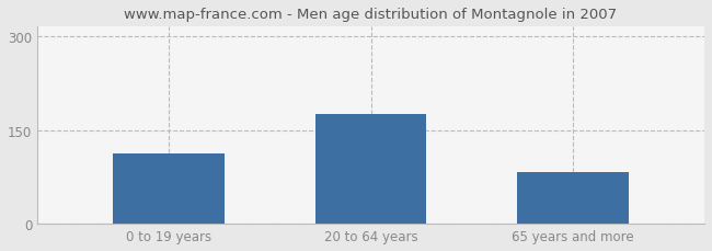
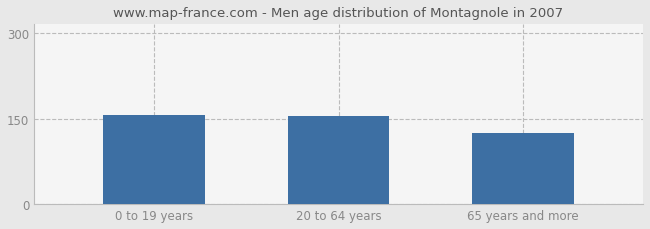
0 to 19 years: 113 -> 156
20 to 64 years: 175 -> 154
65 years and more: 82 -> 124
